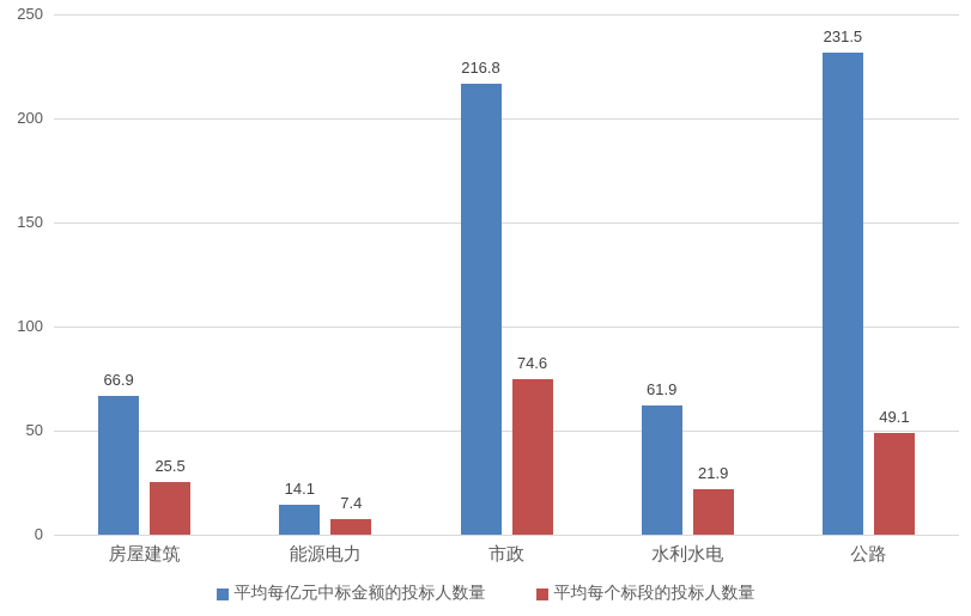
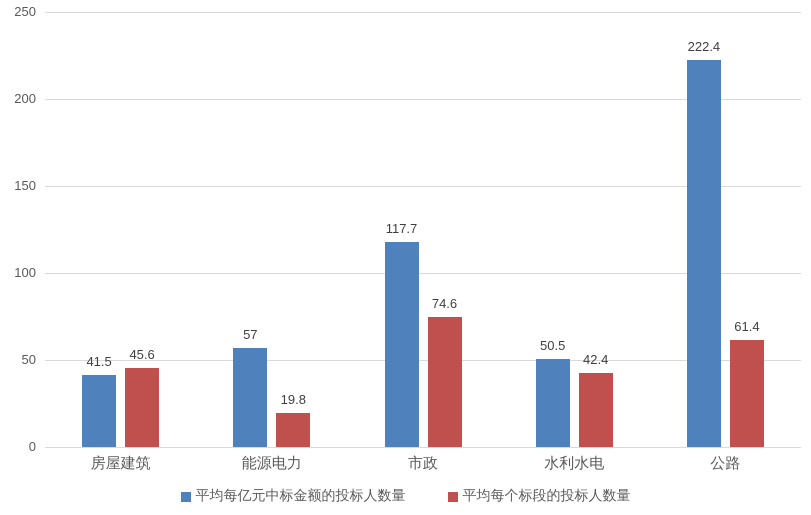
平均每亿元中标金额的投标人数量/房屋建筑: 66.9 -> 41.5
平均每个标段的投标人数量/房屋建筑: 25.5 -> 45.6
平均每亿元中标金额的投标人数量/能源电力: 14.1 -> 57
平均每个标段的投标人数量/能源电力: 7.4 -> 19.8
平均每亿元中标金额的投标人数量/市政: 216.8 -> 117.7
平均每亿元中标金额的投标人数量/水利水电: 61.9 -> 50.5
平均每个标段的投标人数量/水利水电: 21.9 -> 42.4
平均每亿元中标金额的投标人数量/公路: 231.5 -> 222.4
平均每个标段的投标人数量/公路: 49.1 -> 61.4
